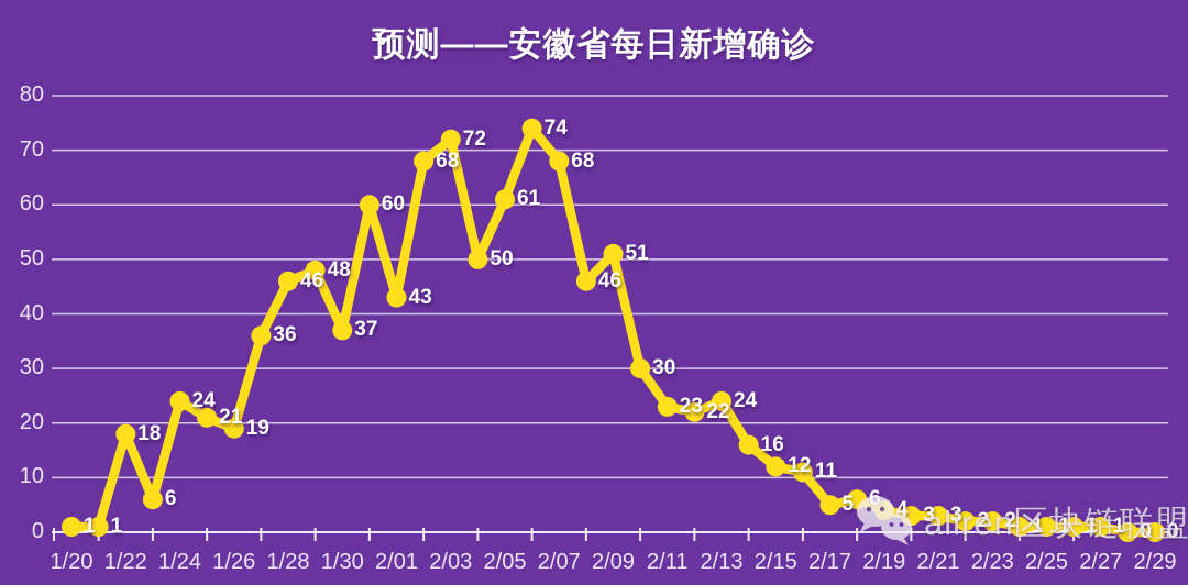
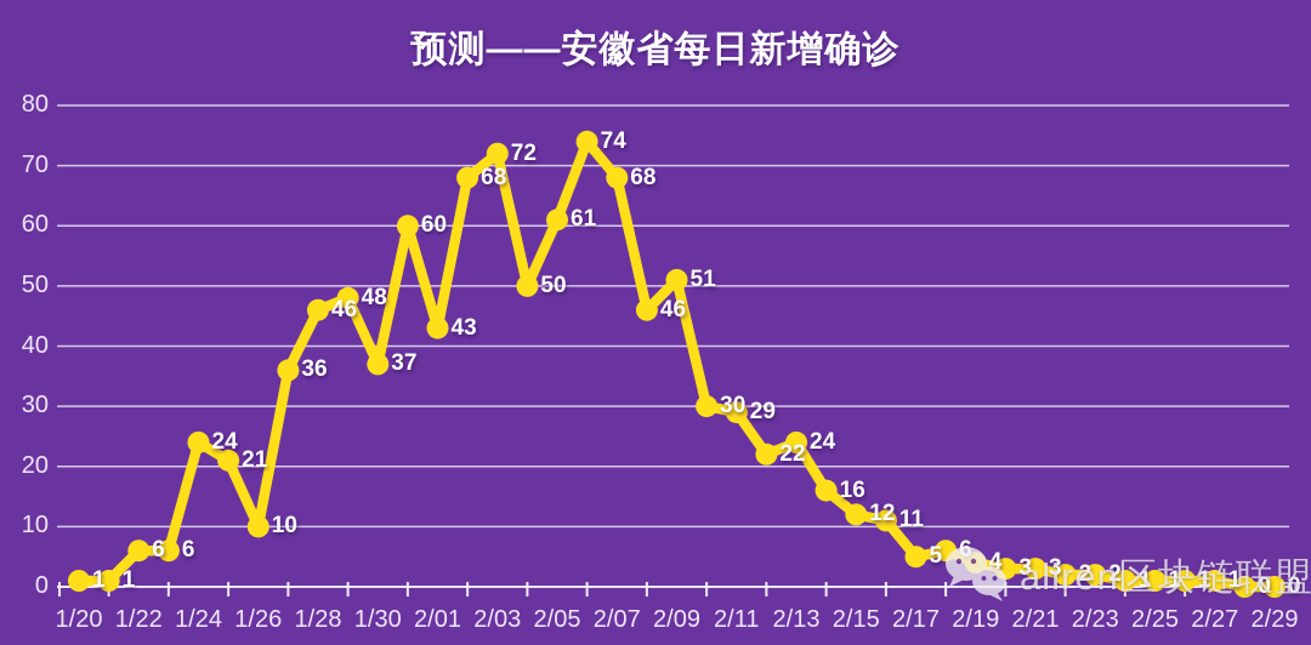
1/22: 18 -> 6
1/26: 19 -> 10
2/11: 23 -> 29
